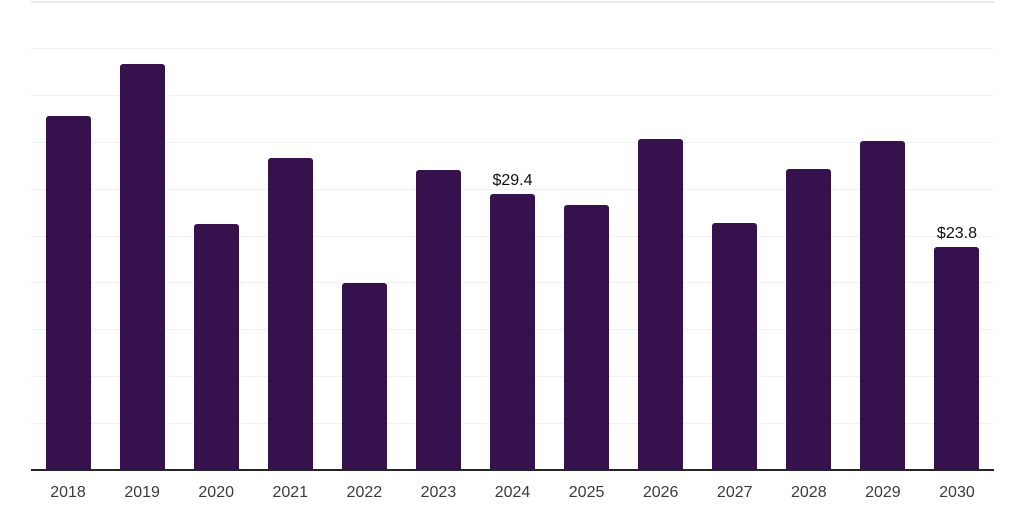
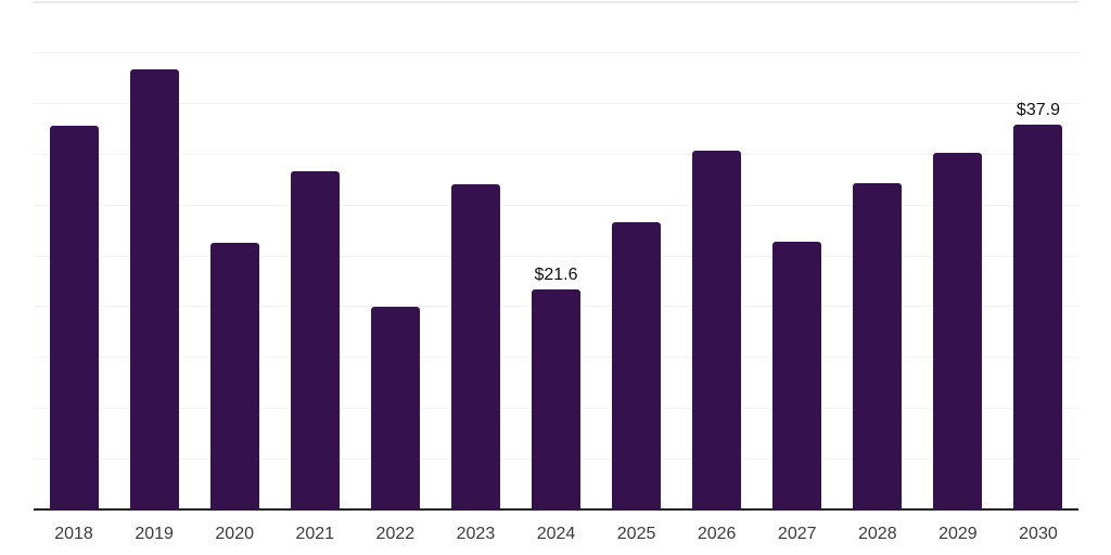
2024: $29.4 -> $21.6
2030: $23.8 -> $37.9
